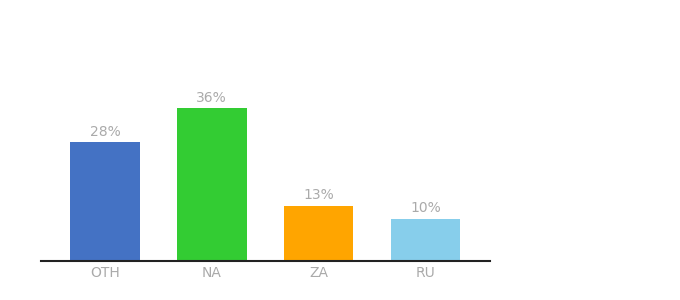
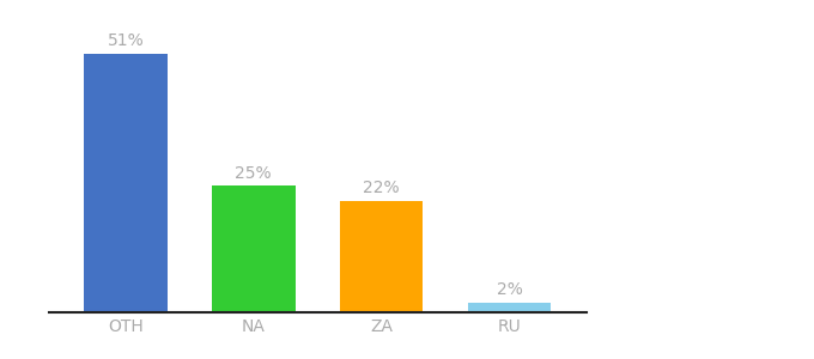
OTH: 28% -> 51%
NA: 36% -> 25%
ZA: 13% -> 22%
RU: 10% -> 2%
